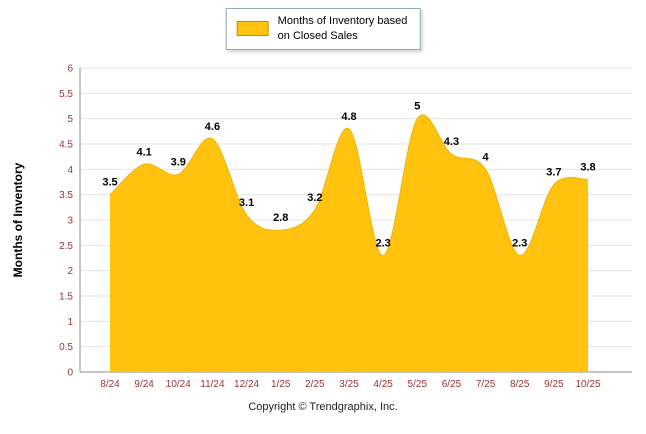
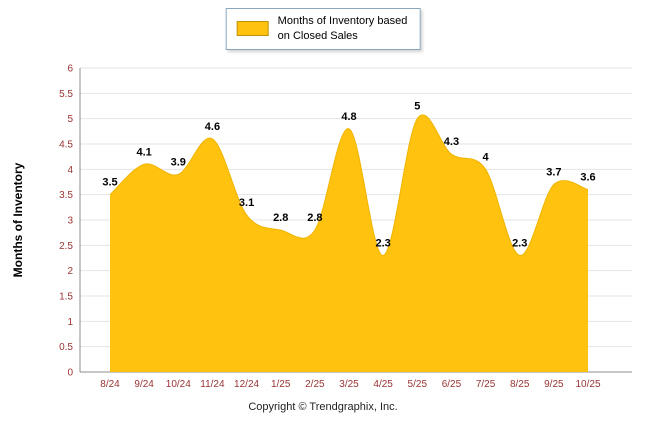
2/25: 3.2 -> 2.8
10/25: 3.8 -> 3.6
